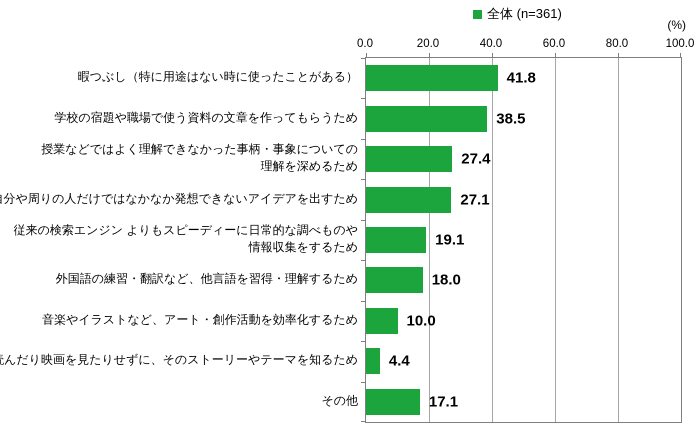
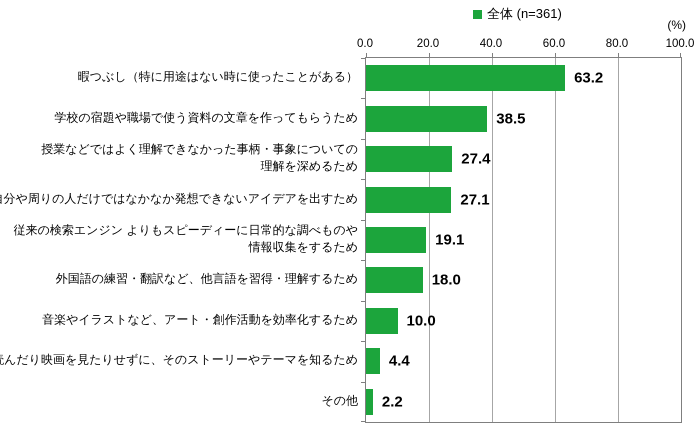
暇つぶし（特に用途はない時に使ったことがある）: 41.8 -> 63.2
その他: 17.1 -> 2.2
